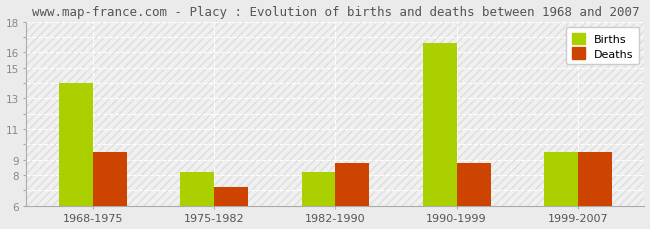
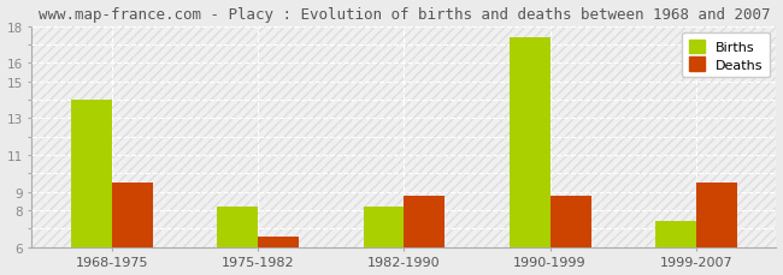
Deaths/1975-1982: 7.2 -> 6.6
Births/1990-1999: 16.6 -> 17.4
Births/1999-2007: 9.5 -> 7.4
